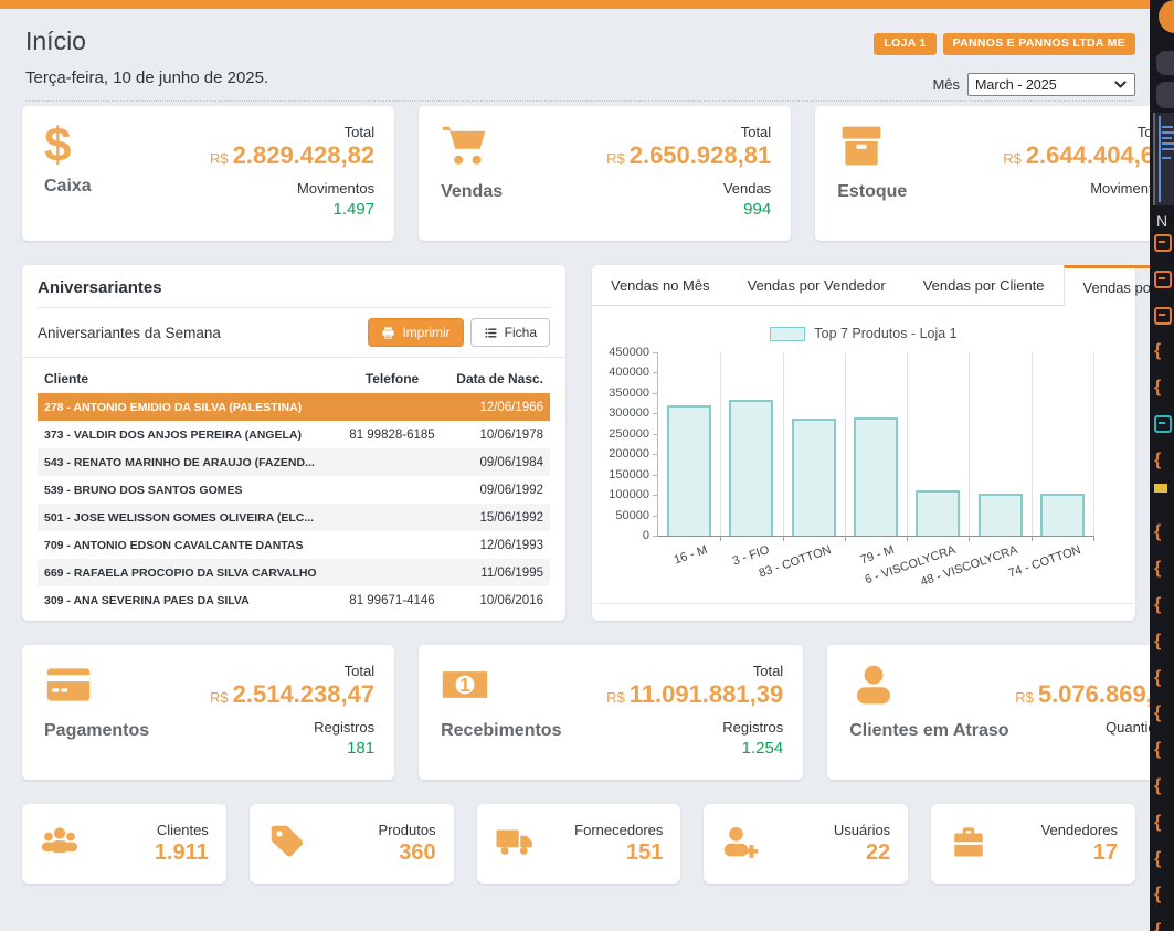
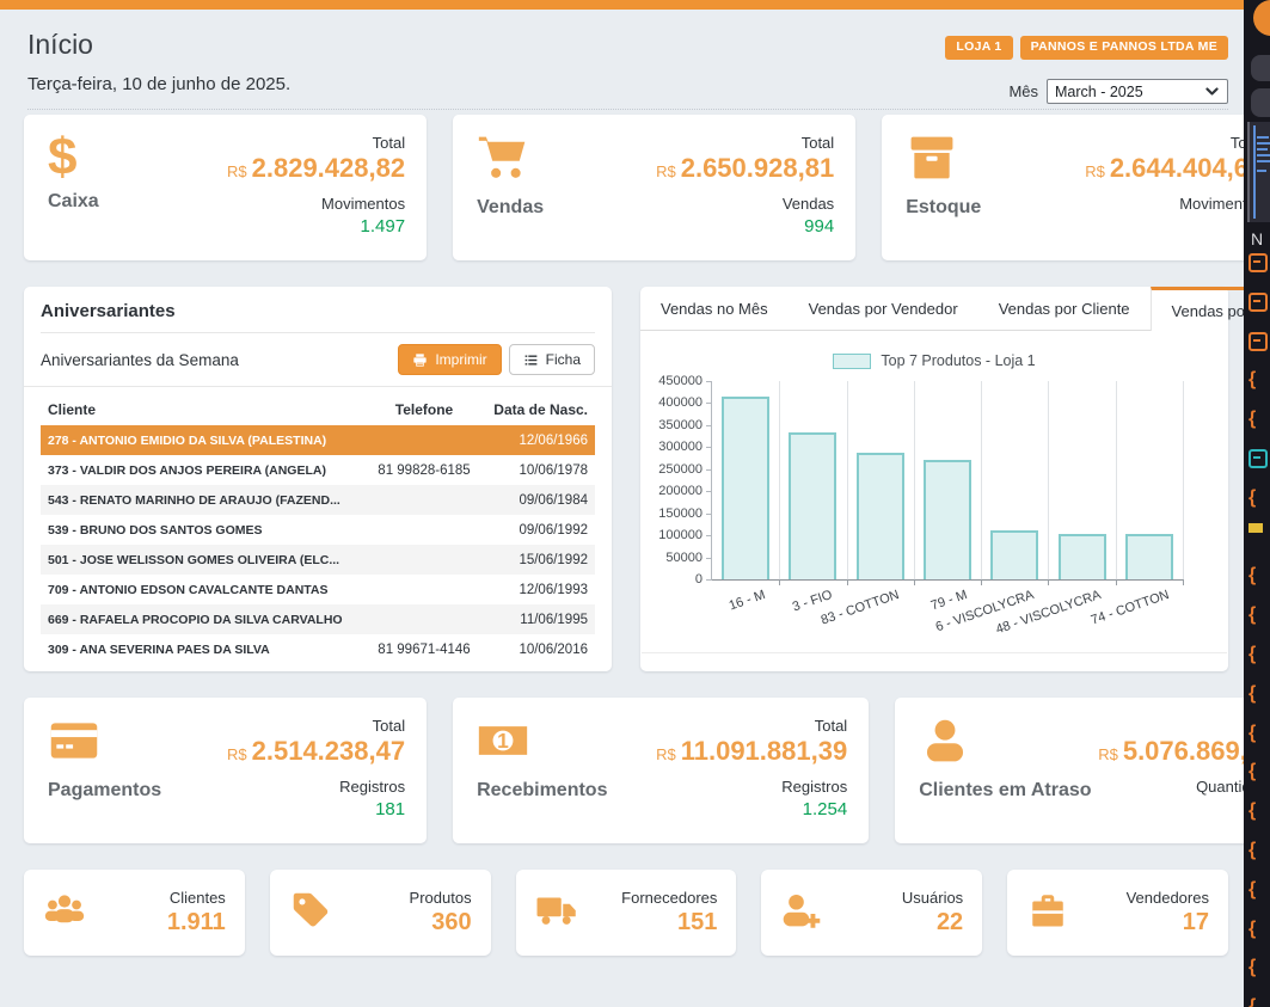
16 - M: 320000 -> 420000
79 - M: 290000 -> 270000
